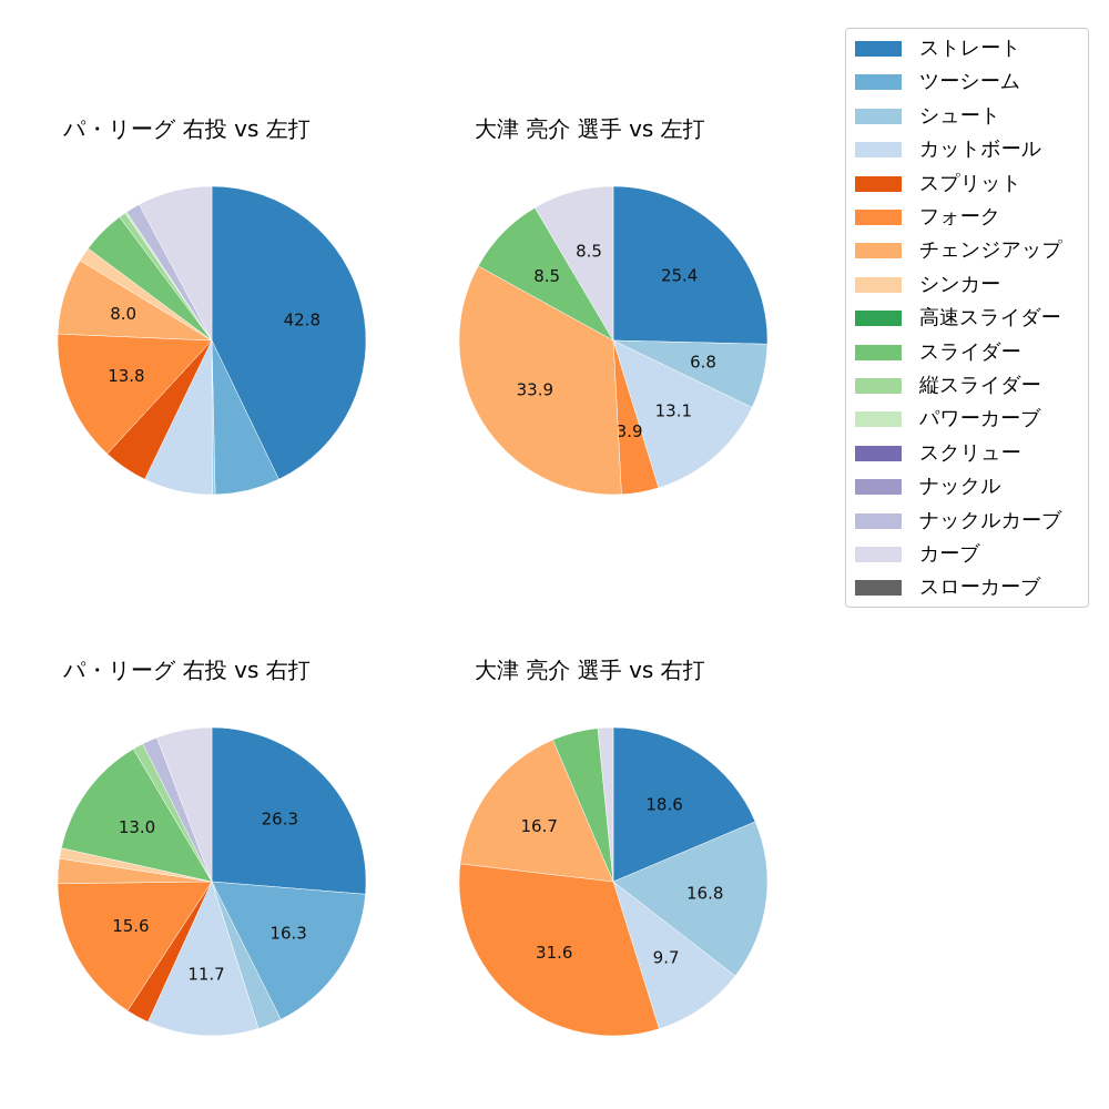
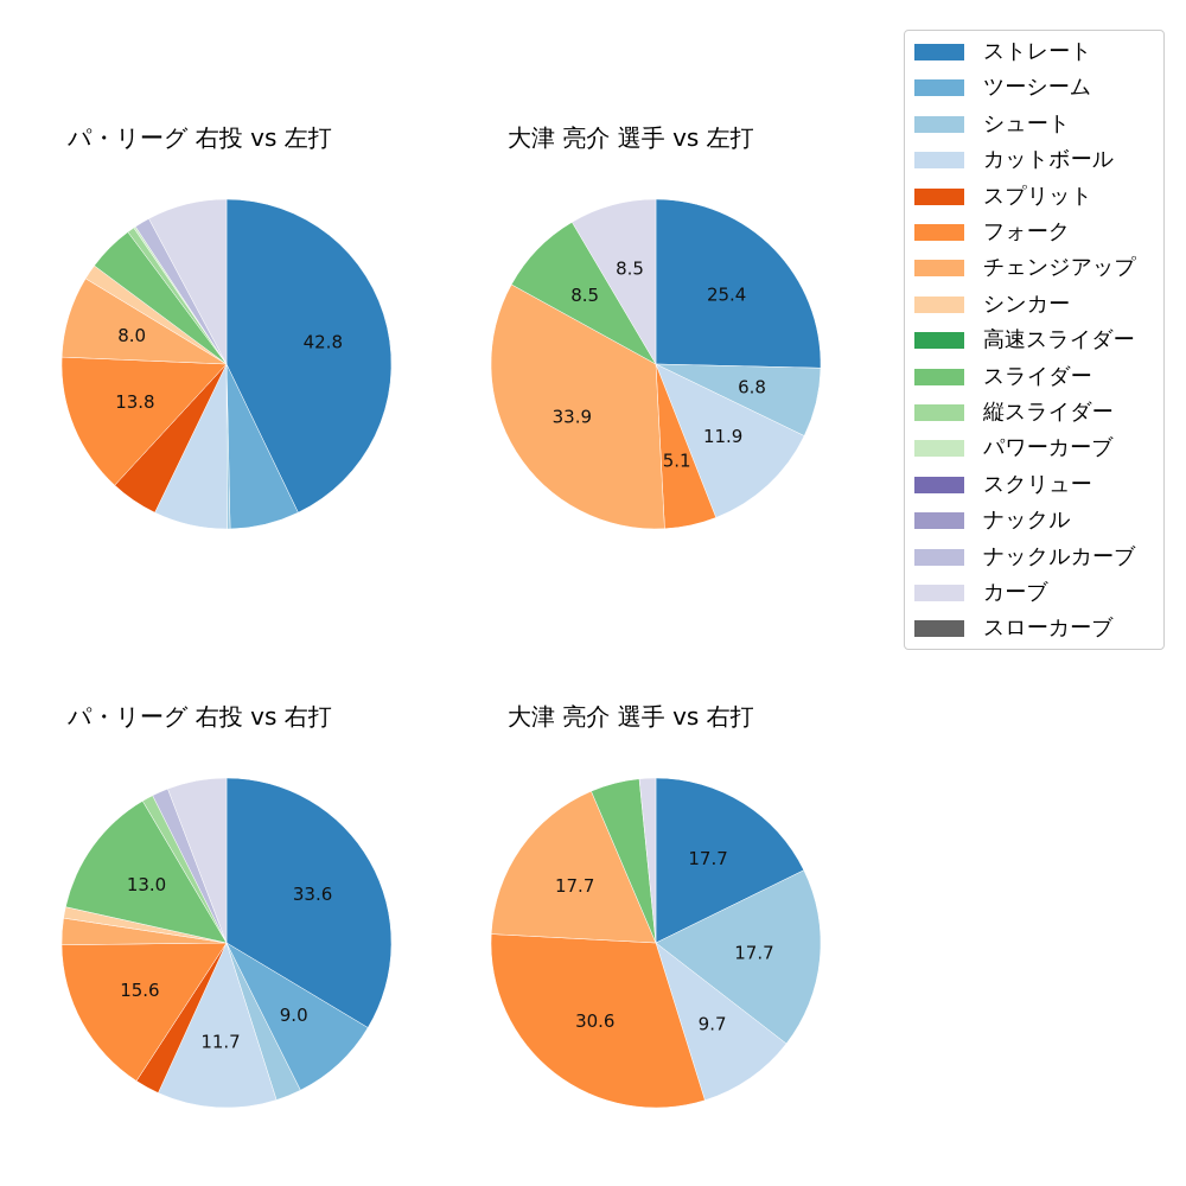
大津 亮介 選手 vs 左打/カットボール: 13.1 -> 11.9
大津 亮介 選手 vs 左打/フォーク: 3.9 -> 5.1
パ・リーグ 右投 vs 右打/ストレート: 26.3 -> 33.6
パ・リーグ 右投 vs 右打/ツーシーム: 16.3 -> 9.0
大津 亮介 選手 vs 右打/ストレート: 18.6 -> 17.7
大津 亮介 選手 vs 右打/シュート: 16.8 -> 17.7
大津 亮介 選手 vs 右打/フォーク: 31.6 -> 30.6
大津 亮介 選手 vs 右打/チェンジアップ: 16.7 -> 17.7
